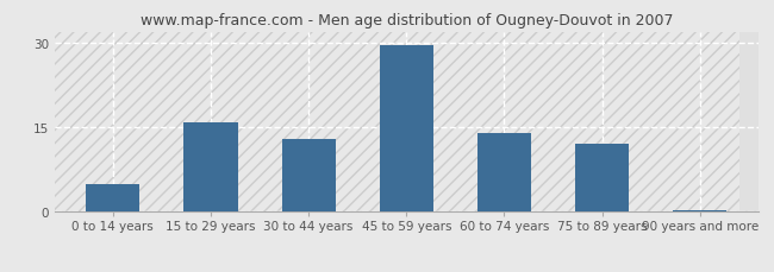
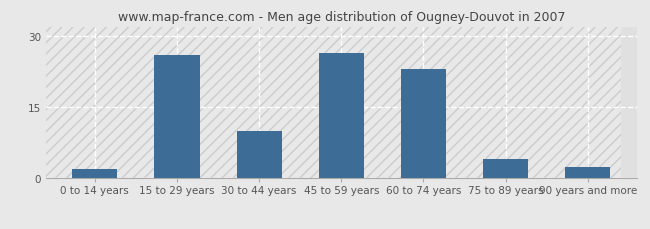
0 to 14 years: 5.0 -> 2.0
15 to 29 years: 16.0 -> 26.0
30 to 44 years: 13.0 -> 10.0
45 to 59 years: 29.5 -> 26.5
60 to 74 years: 14.0 -> 23.0
75 to 89 years: 12.0 -> 4.0
90 years and more: 0.3 -> 2.5
